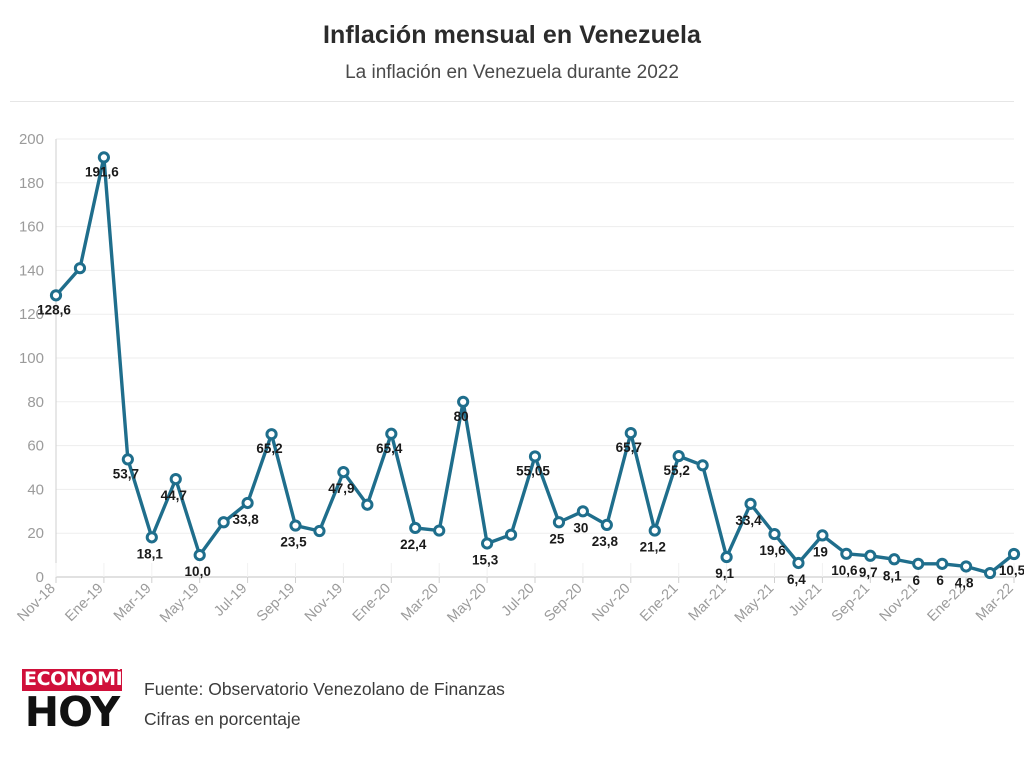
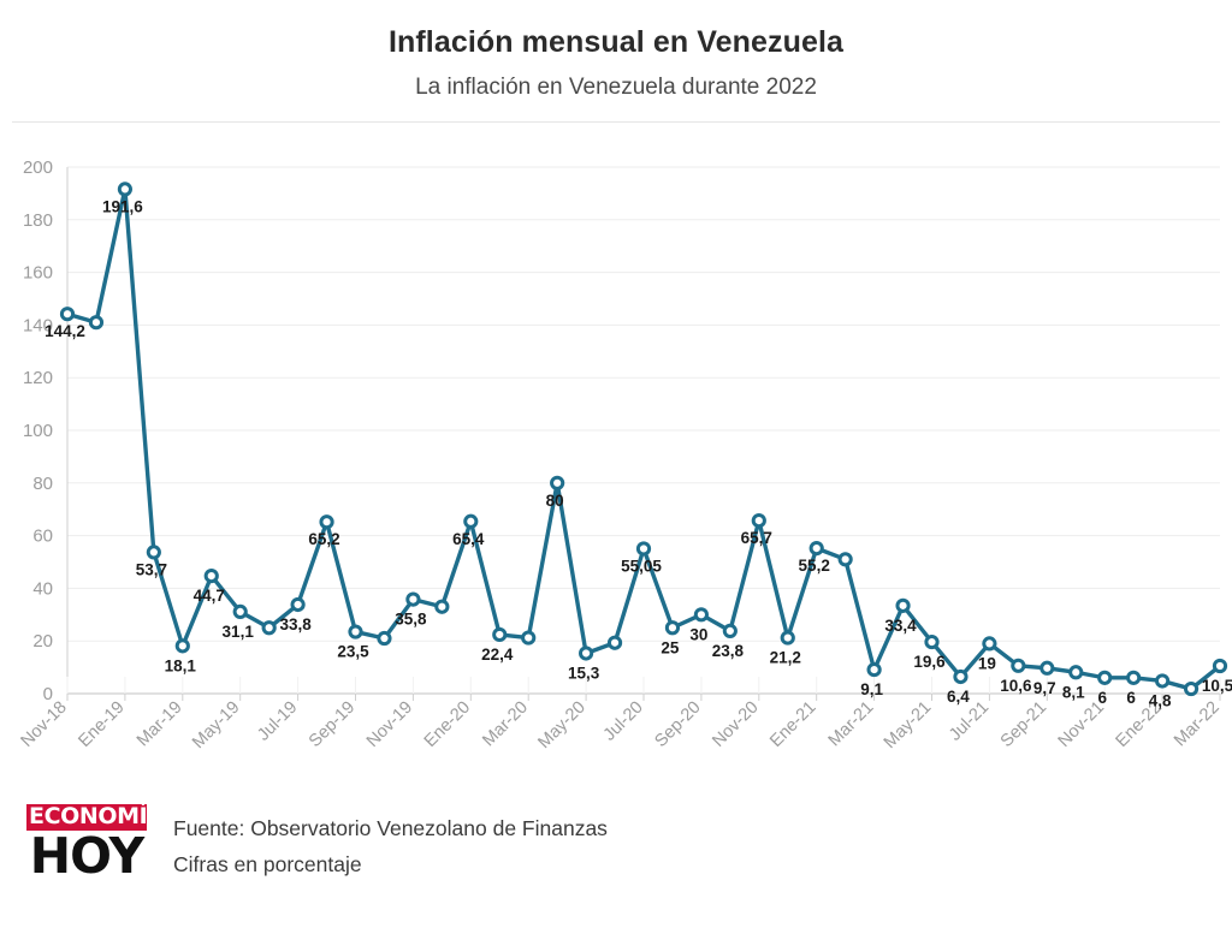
Nov-18: 128,6 -> 144,2
May-19: 10,0 -> 31,1
Nov-19: 47,9 -> 35,8
